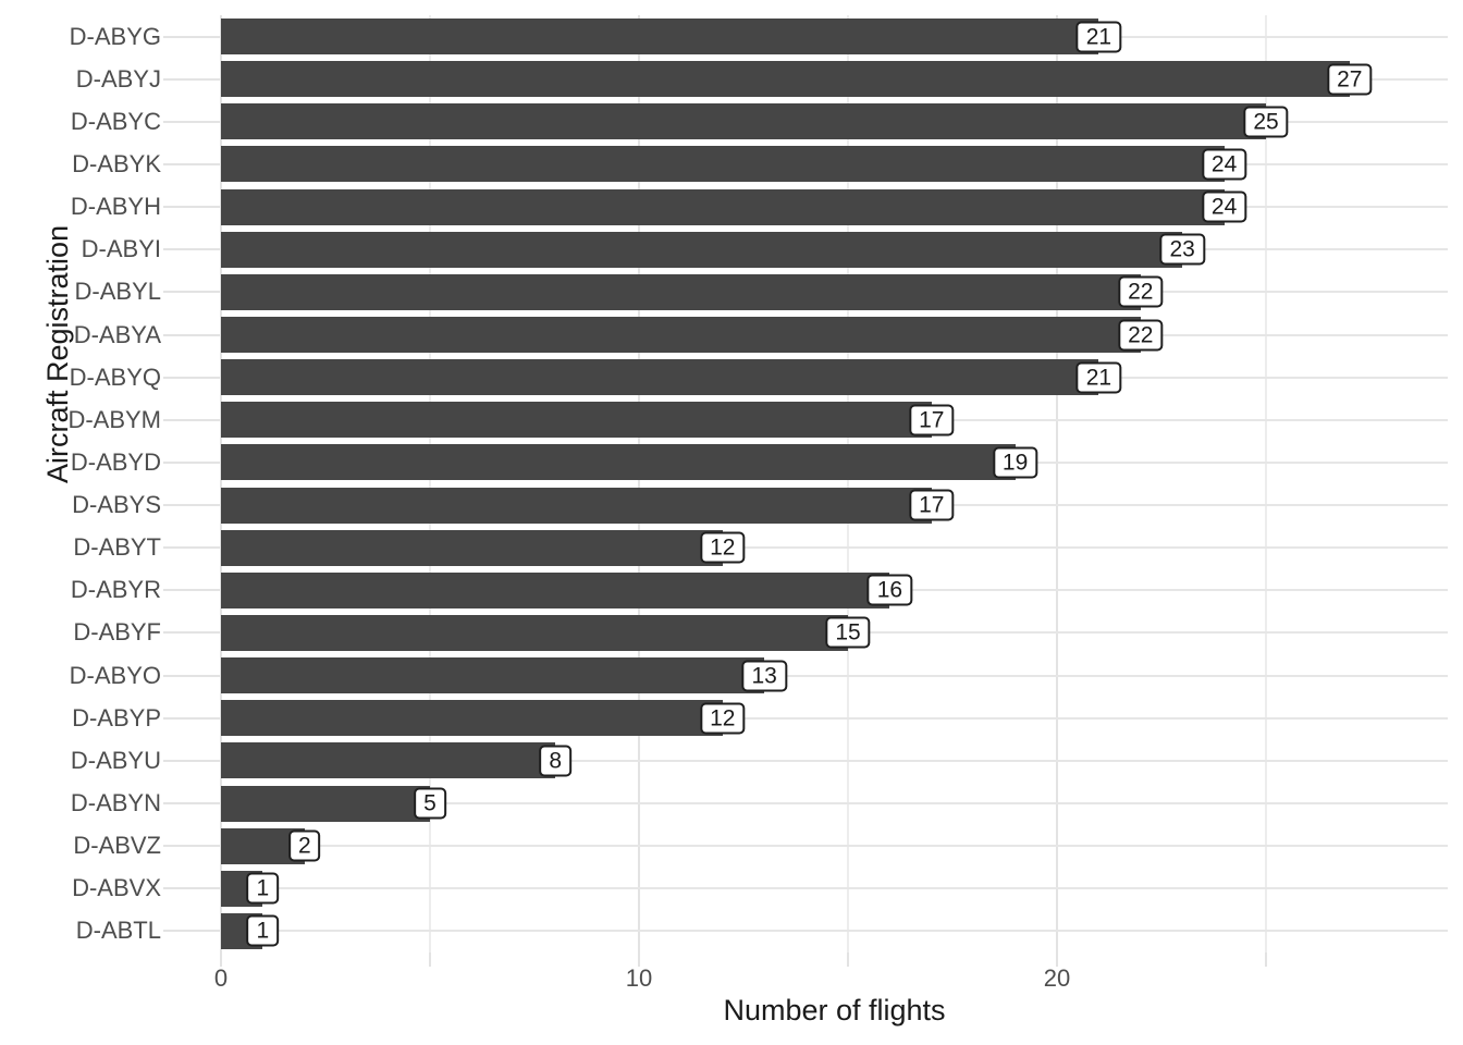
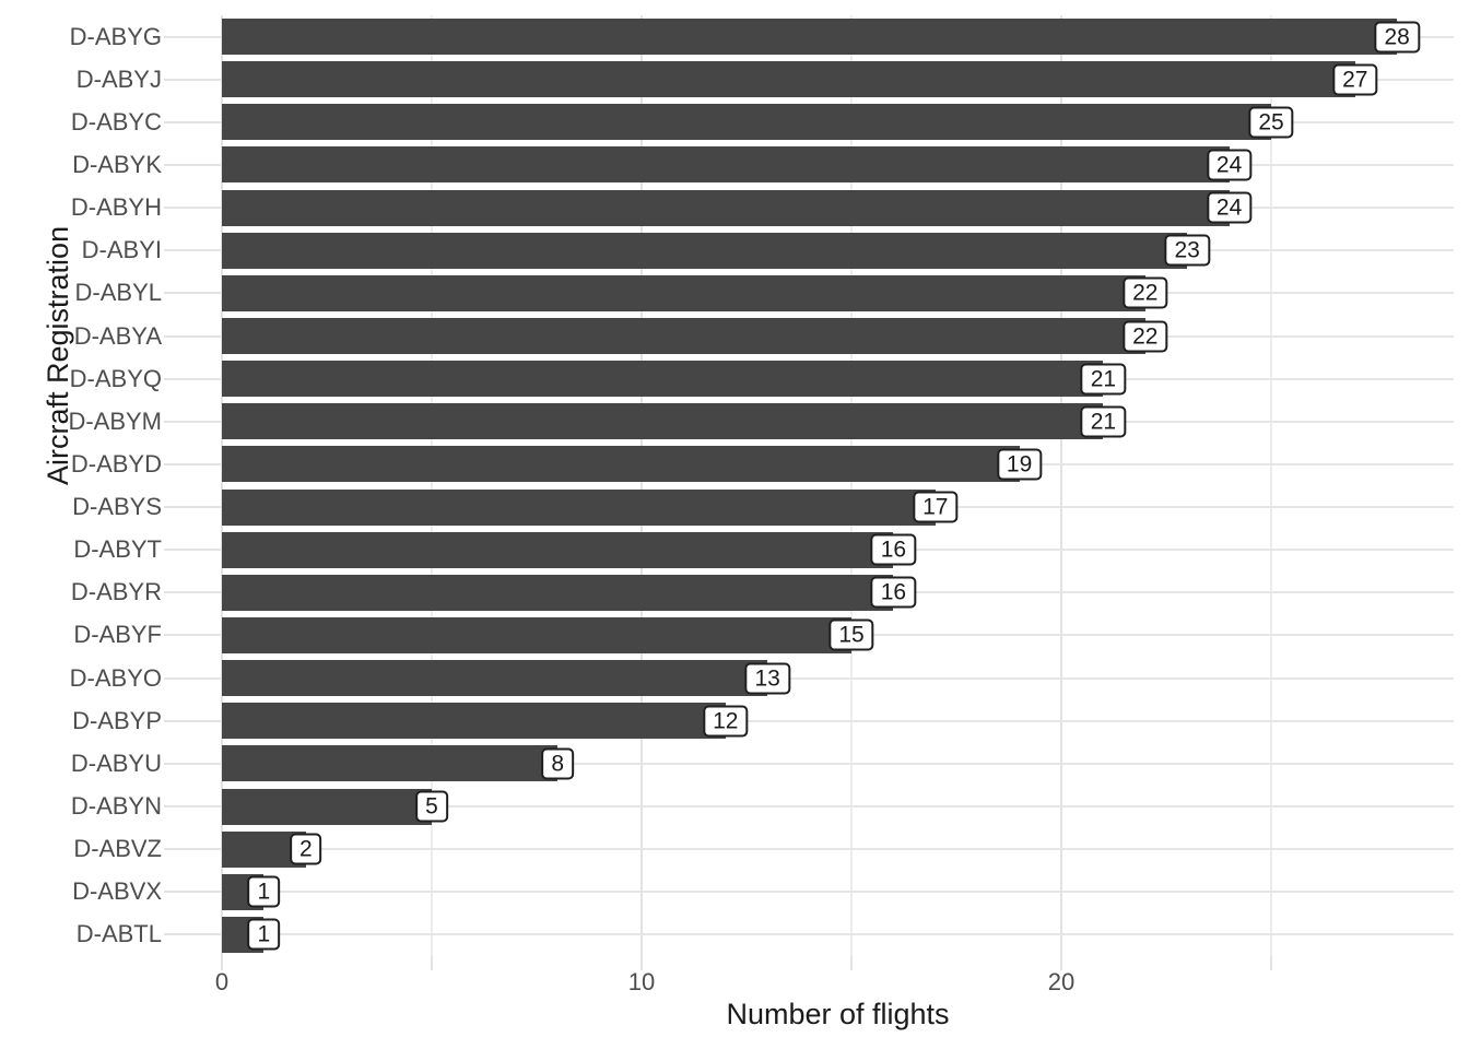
D-ABYG: 21 -> 28
D-ABYM: 17 -> 21
D-ABYT: 12 -> 16
